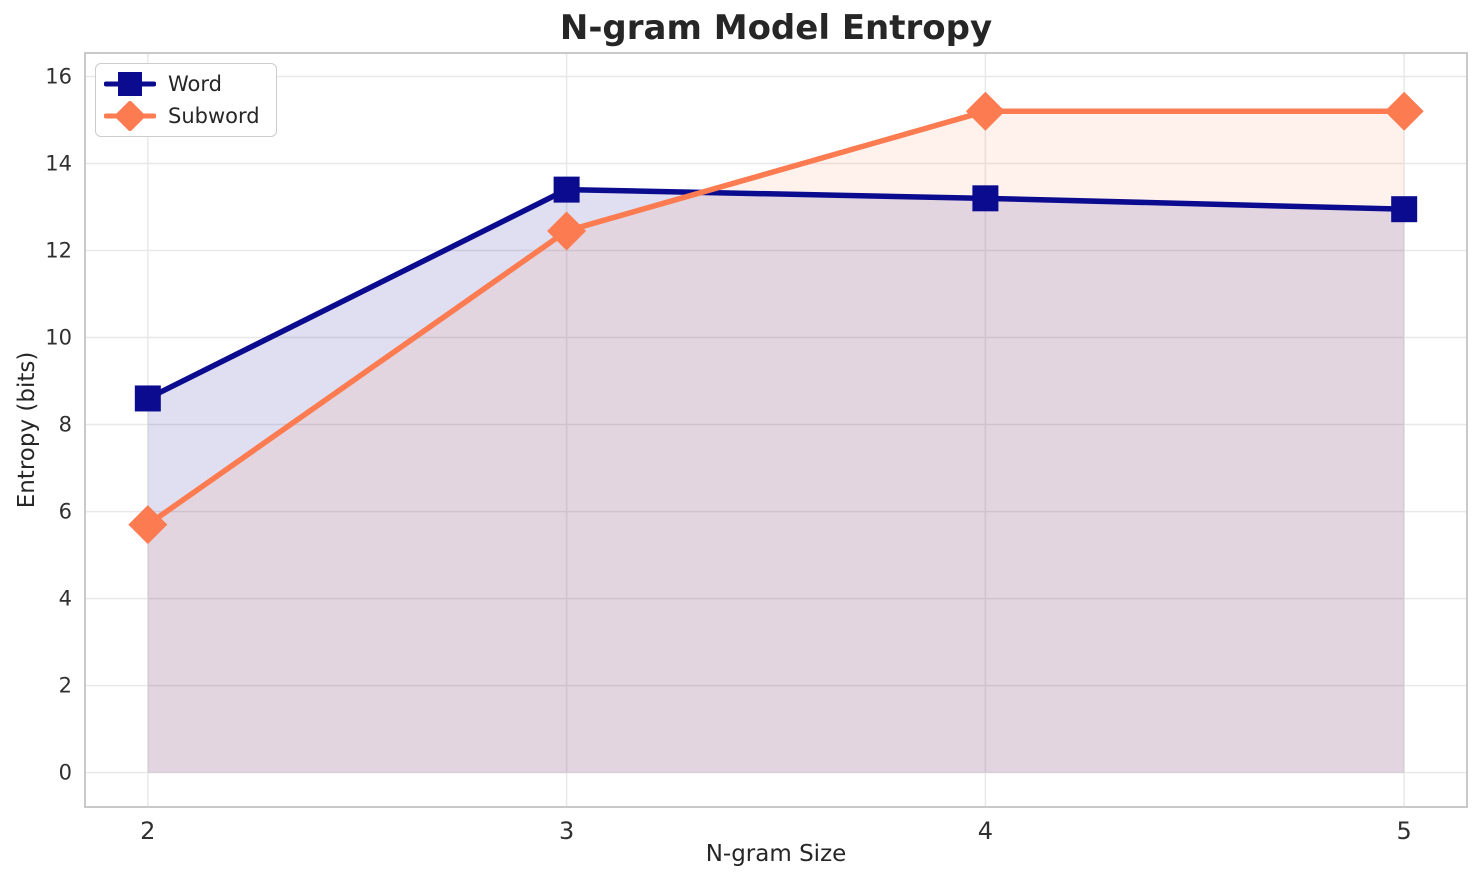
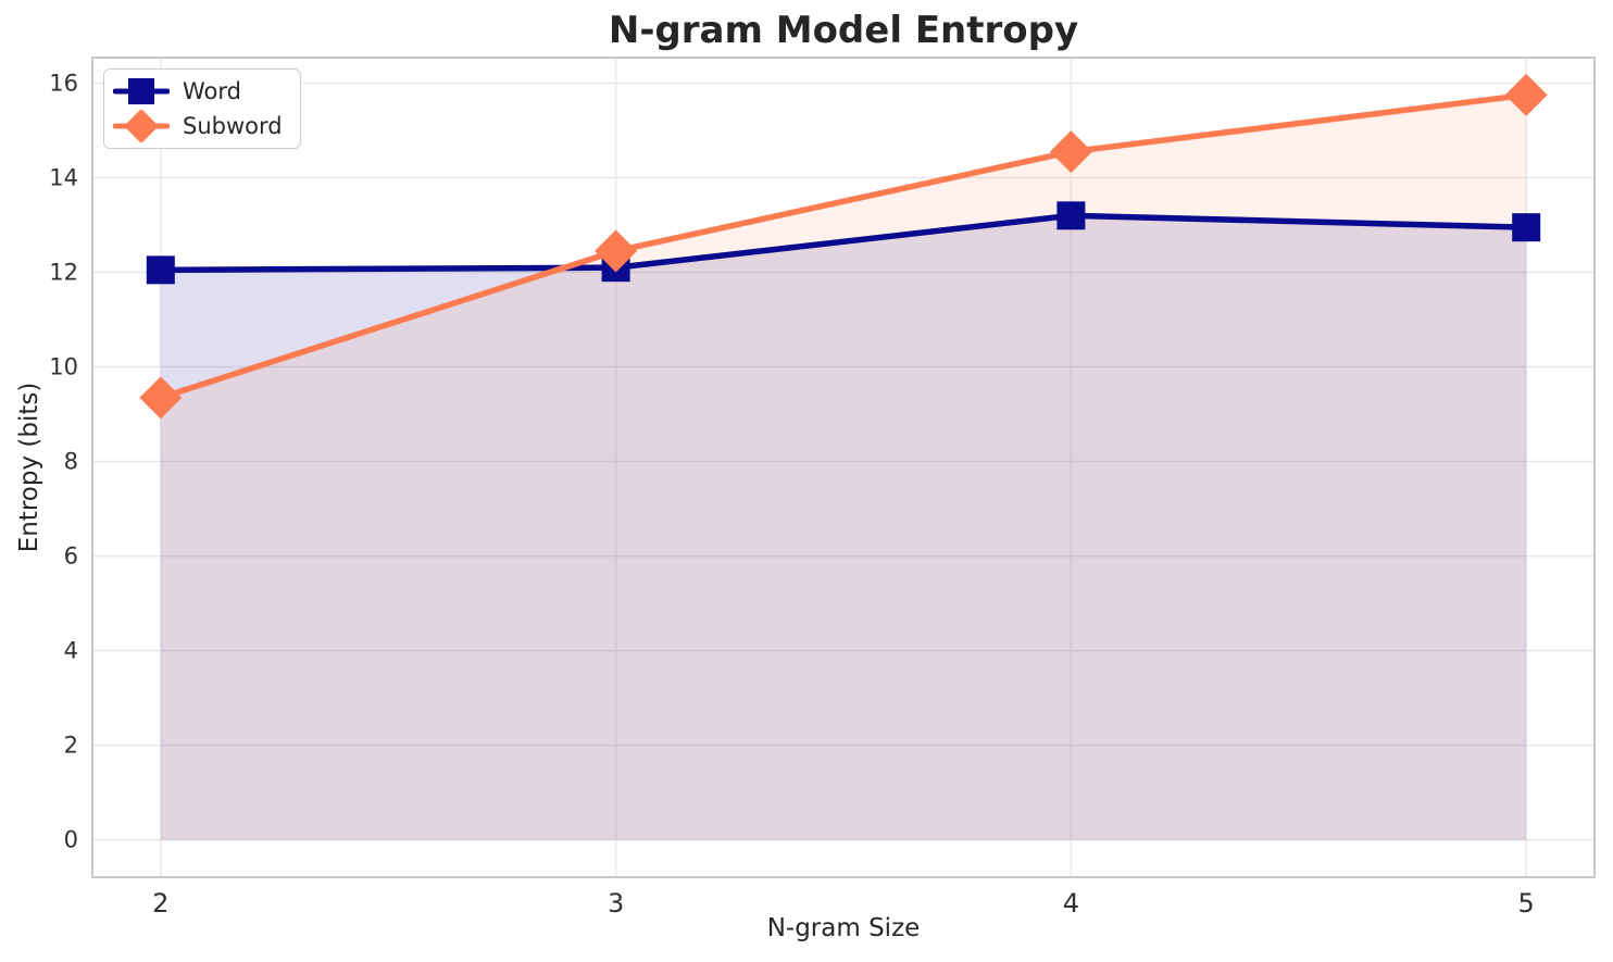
Word/2: 8.6 -> 12.1
Subword/2: 5.7 -> 9.3
Word/3: 13.4 -> 12.1
Subword/4: 15.2 -> 14.6
Subword/5: 15.2 -> 15.8
